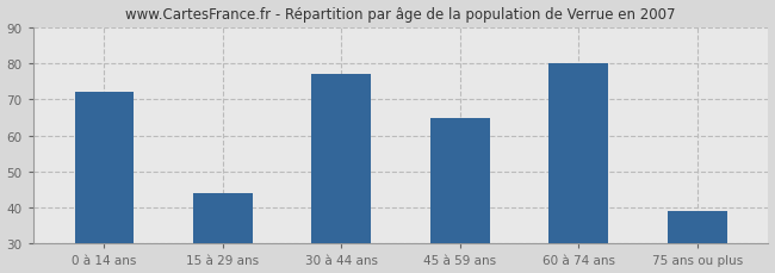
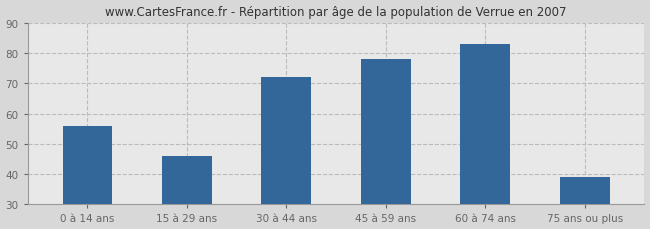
0 à 14 ans: 72 -> 56
15 à 29 ans: 44 -> 46
30 à 44 ans: 77 -> 72
45 à 59 ans: 65 -> 78
60 à 74 ans: 80 -> 83
